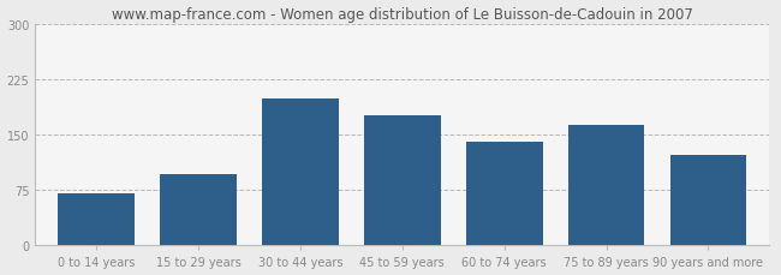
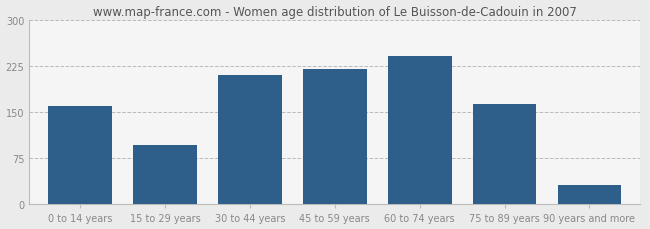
0 to 14 years: 70 -> 160
30 to 44 years: 200 -> 210
45 to 59 years: 176 -> 220
60 to 74 years: 140 -> 242
90 years and more: 122 -> 32
